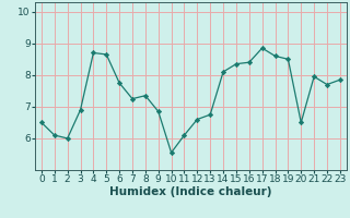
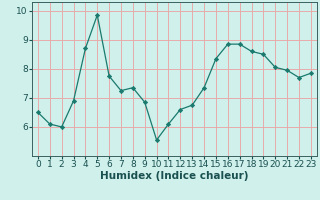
5: 8.65 -> 9.85
14: 8.10 -> 7.35
16: 8.40 -> 8.85
20: 6.50 -> 8.05
